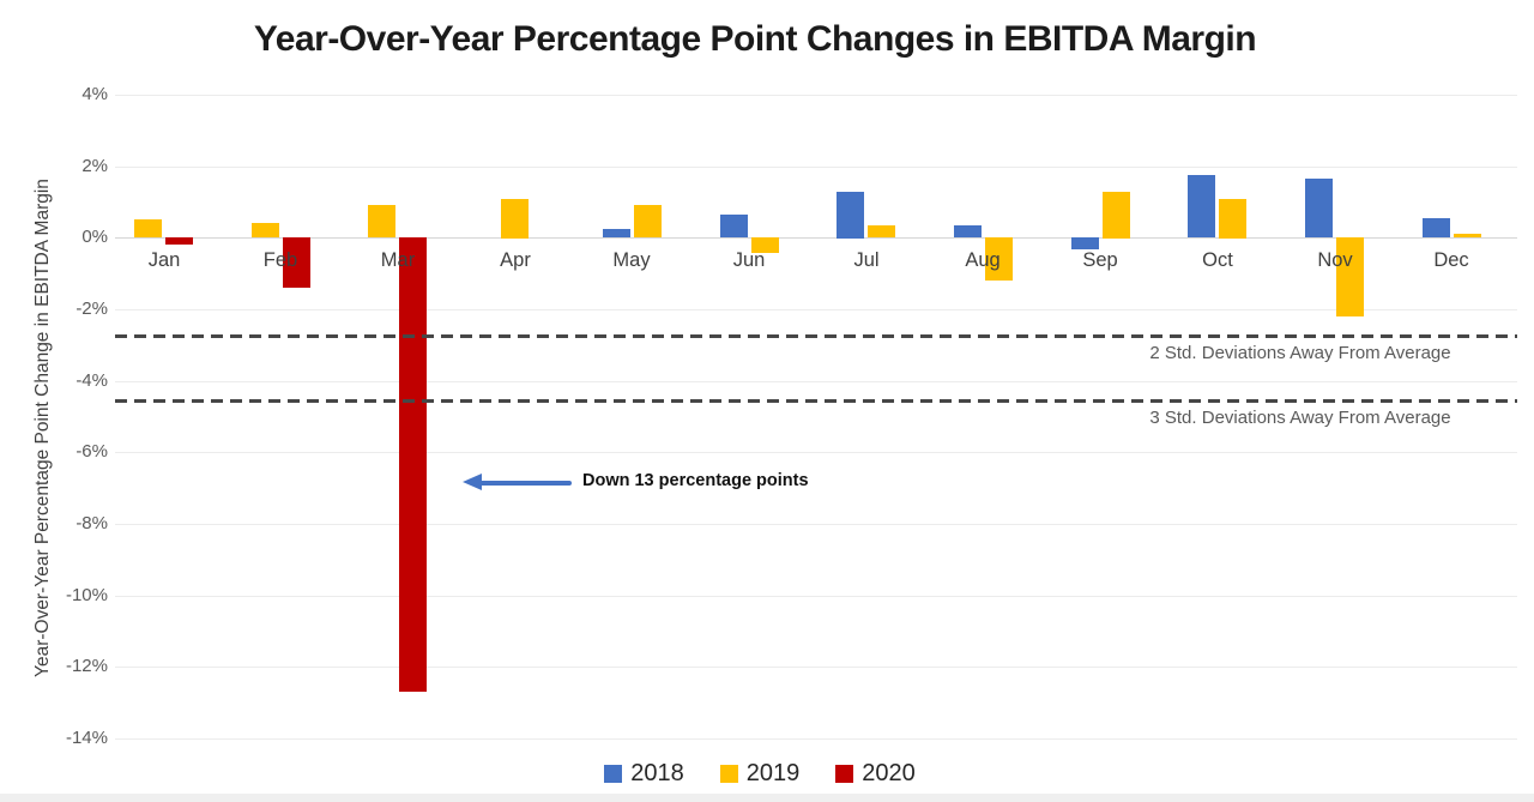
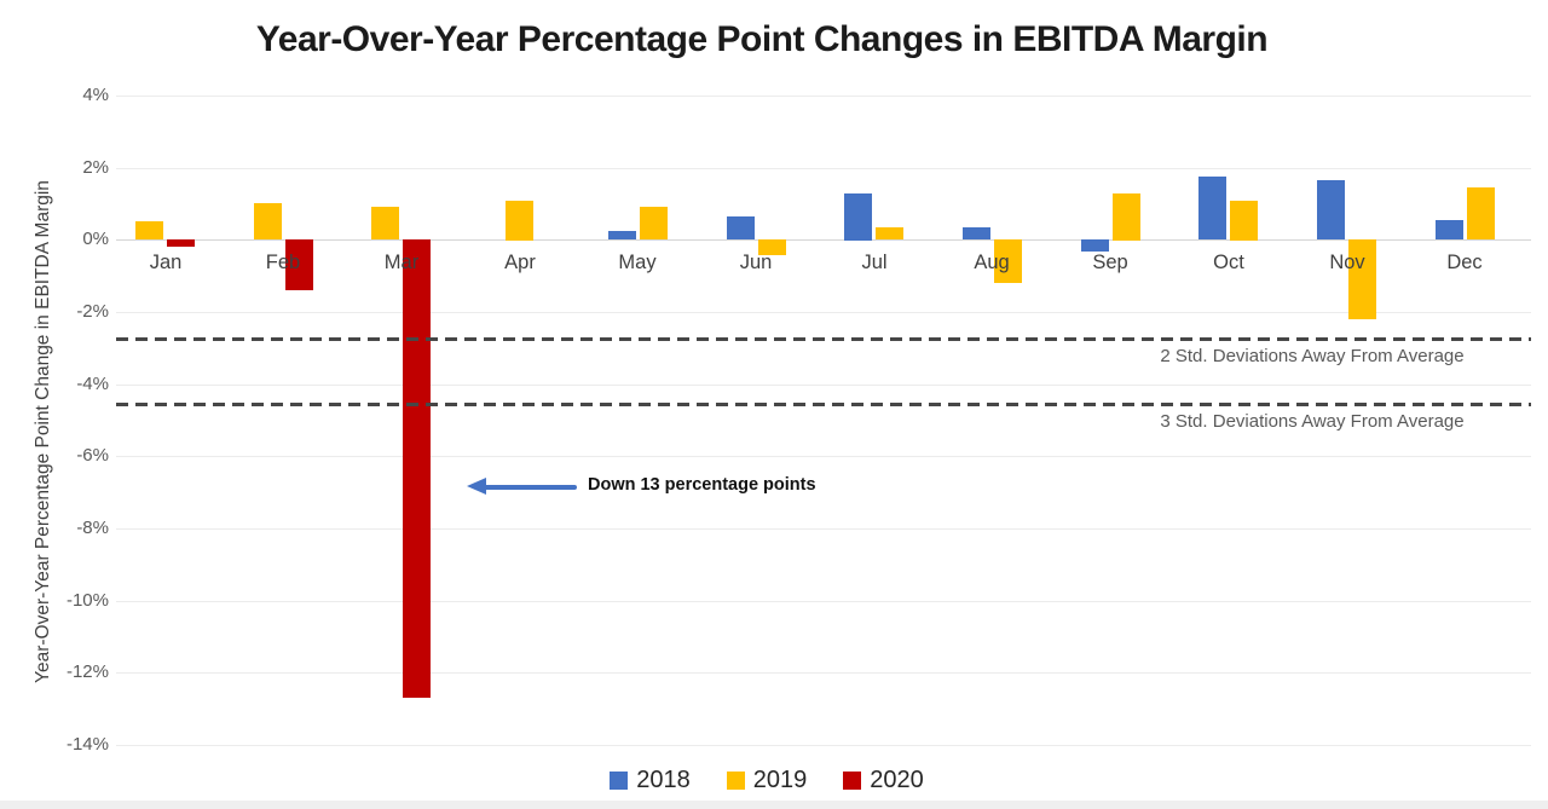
2019/Feb: 0.4% -> 1.0%
2019/Dec: 0.1% -> 1.4%
